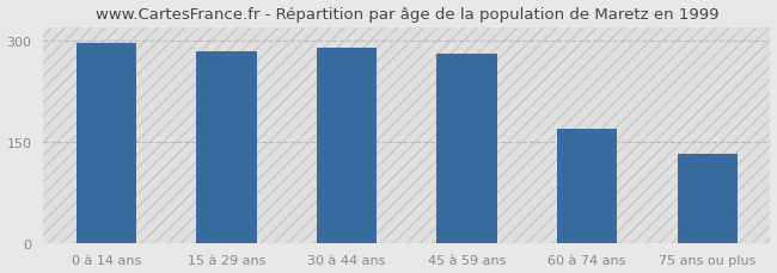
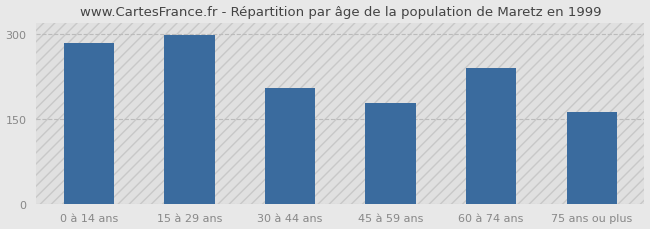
0 à 14 ans: 297 -> 284
15 à 29 ans: 285 -> 298
30 à 44 ans: 290 -> 204
45 à 59 ans: 280 -> 178
60 à 74 ans: 170 -> 240
75 ans ou plus: 133 -> 162
